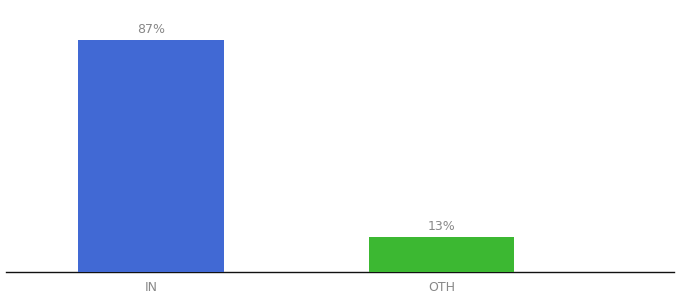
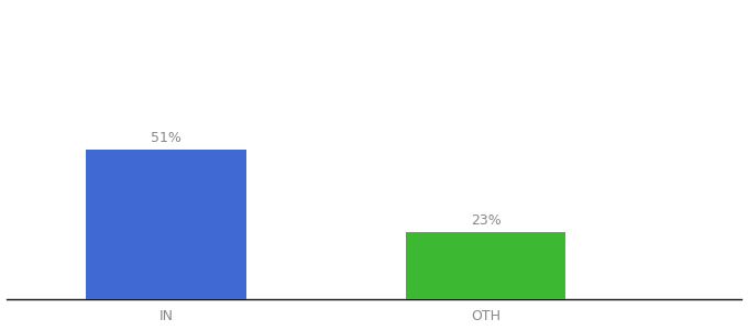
IN: 87% -> 51%
OTH: 13% -> 23%
